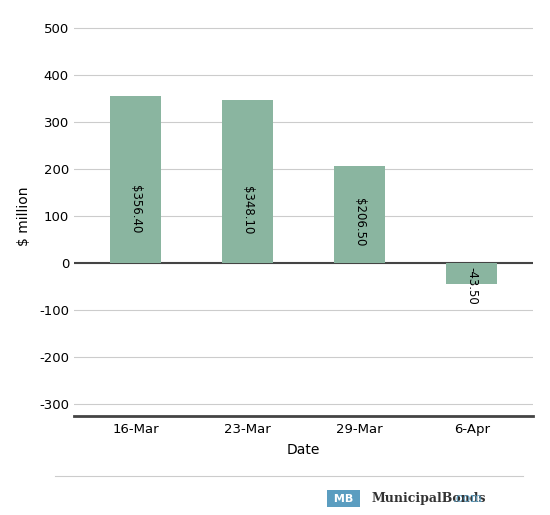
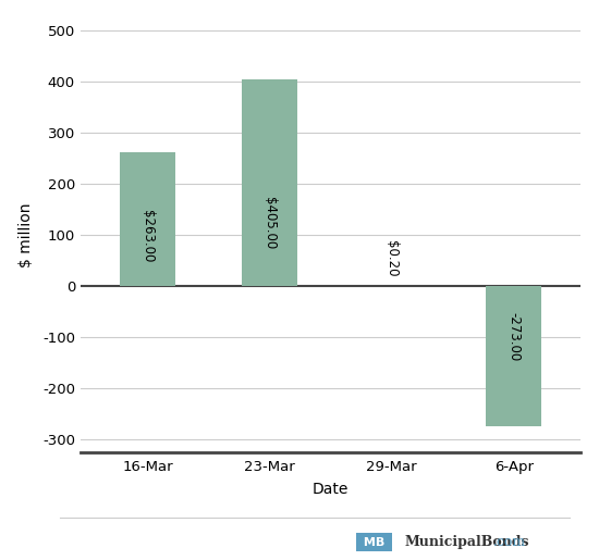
16-Mar: $356.40 -> $263.00
23-Mar: $348.10 -> $405.00
29-Mar: $206.50 -> $0.20
6-Apr: -43.50 -> -273.00
